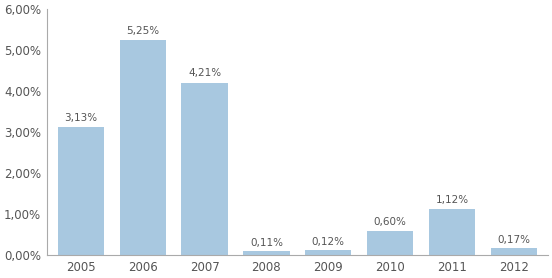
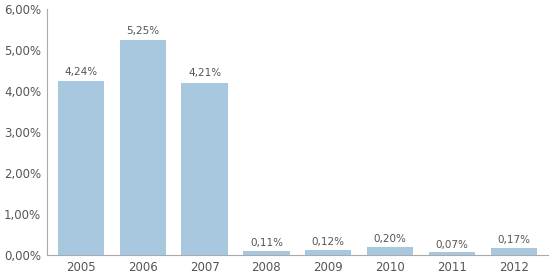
2005: 3,13% -> 4,24%
2010: 0,60% -> 0,20%
2011: 1,12% -> 0,07%
